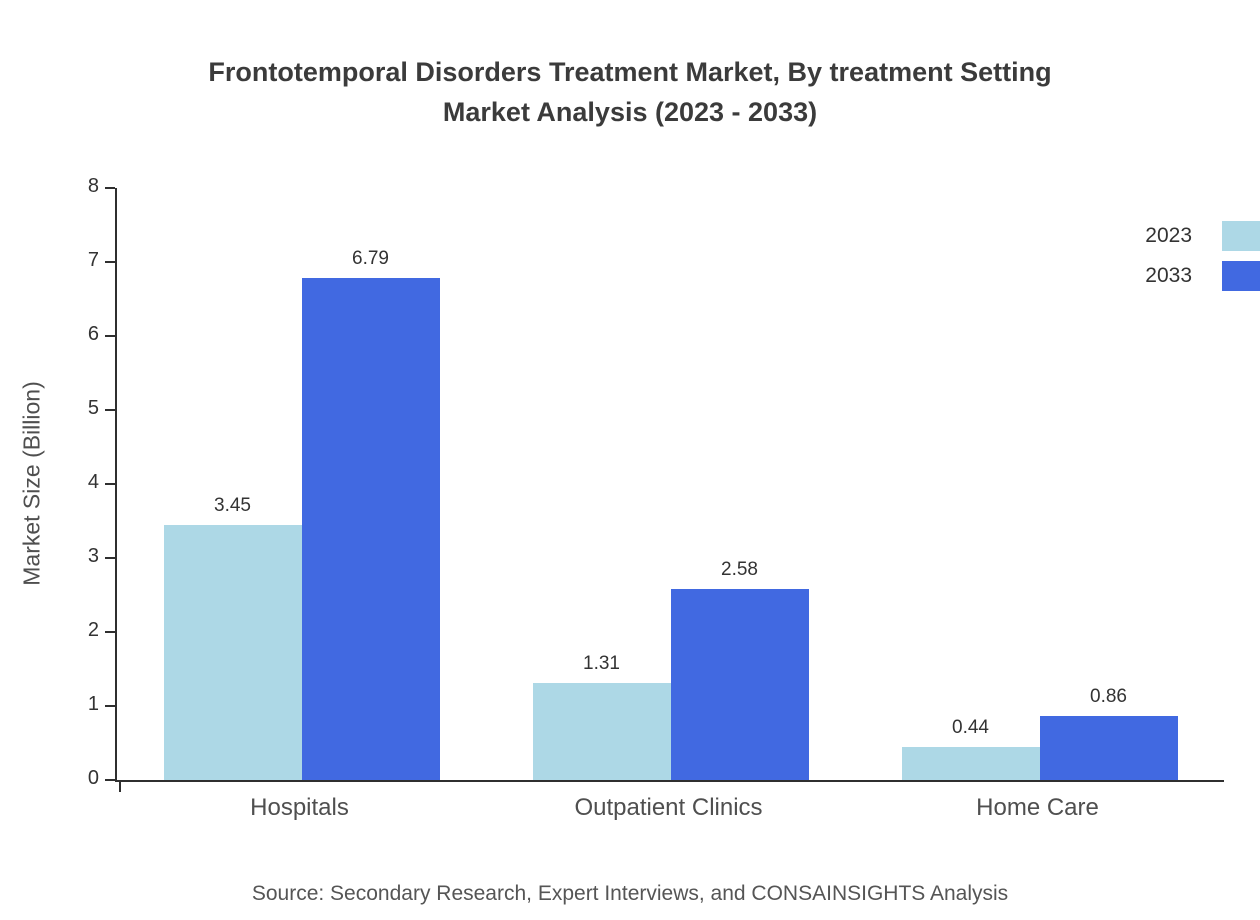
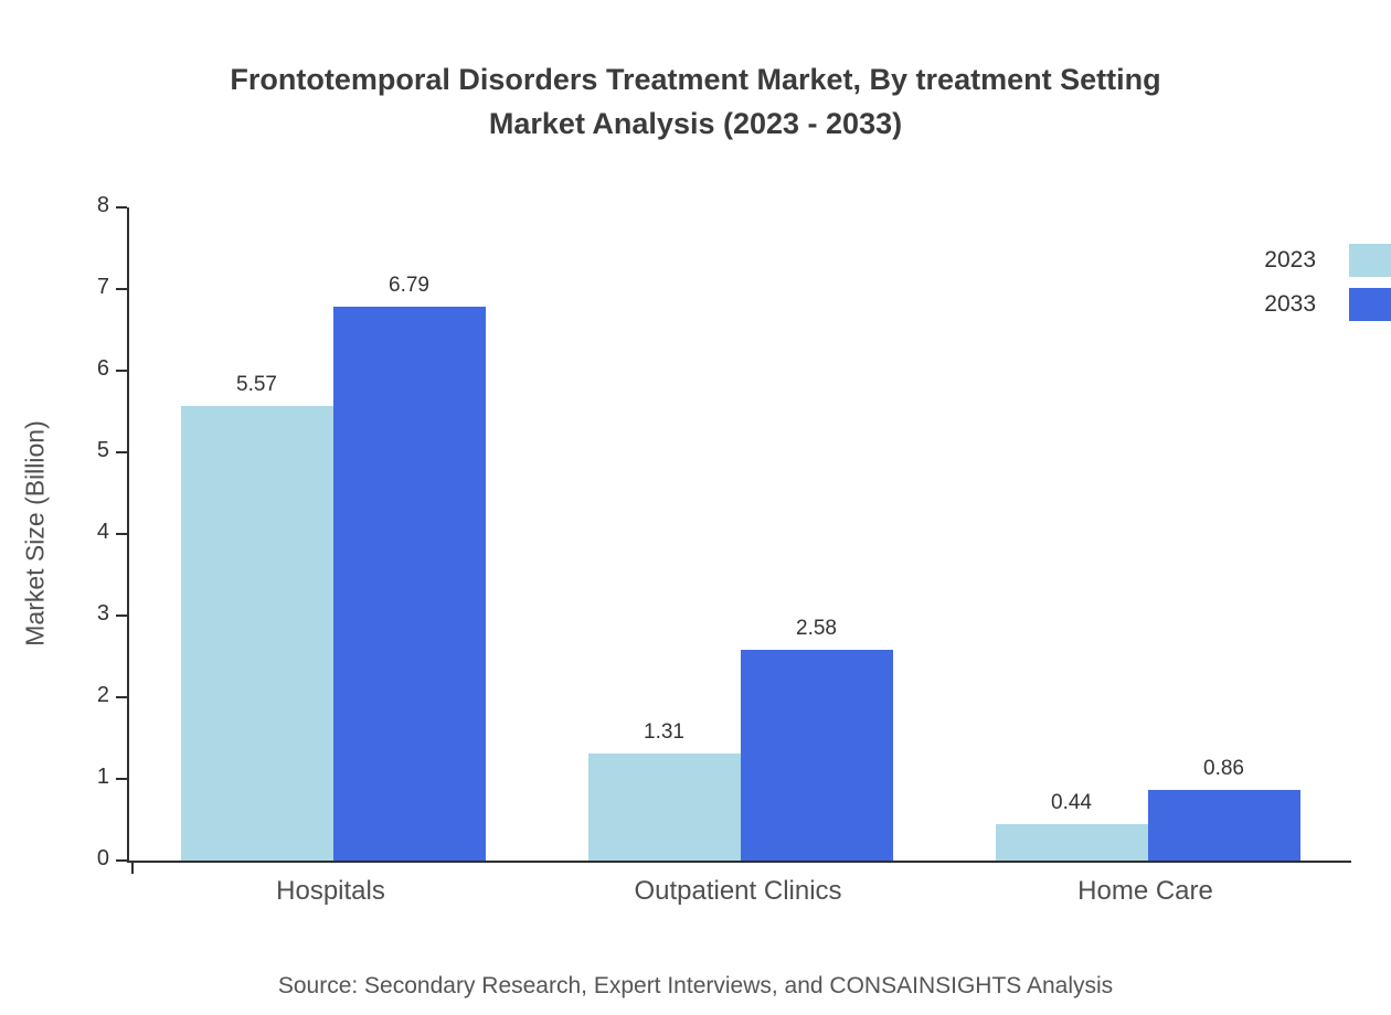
2023/Hospitals: 3.45 -> 5.57
